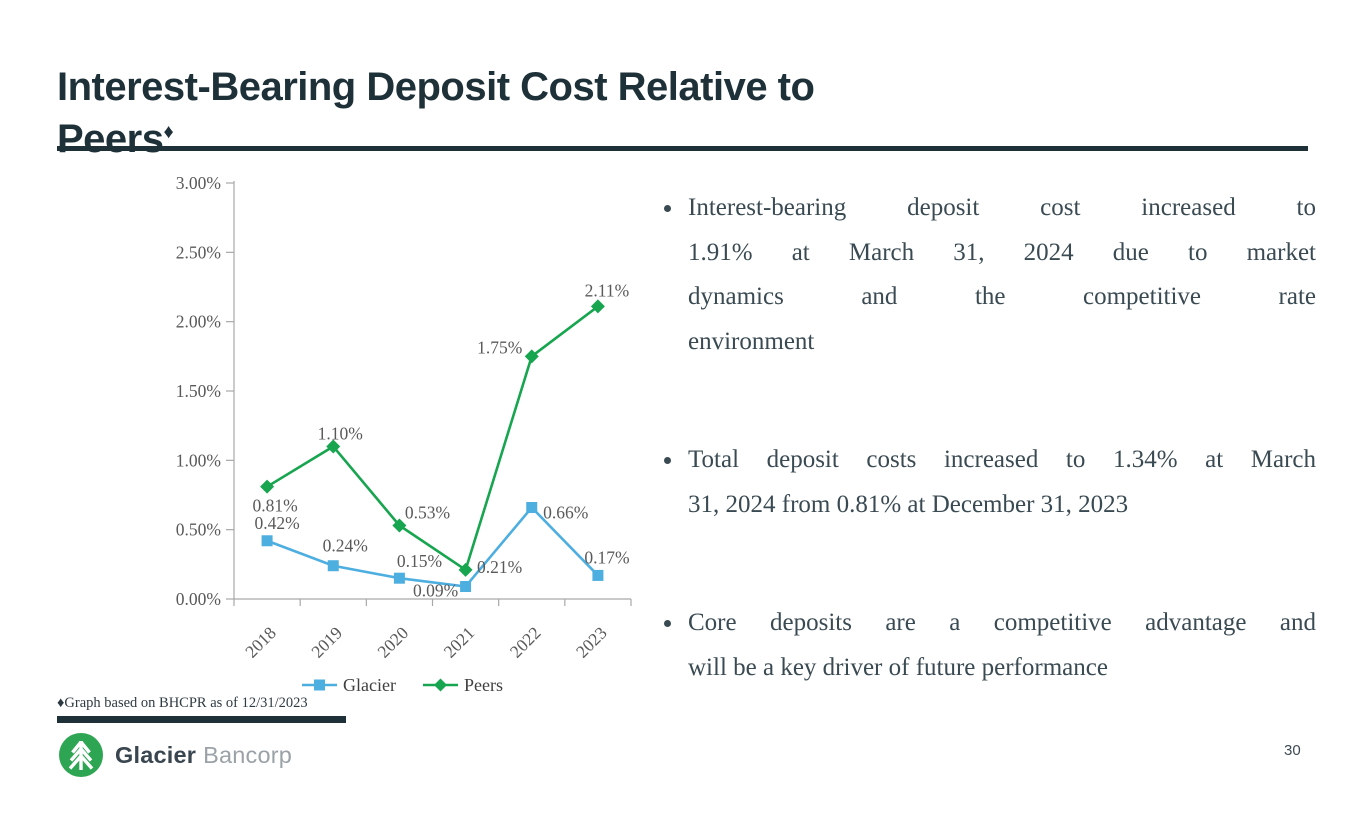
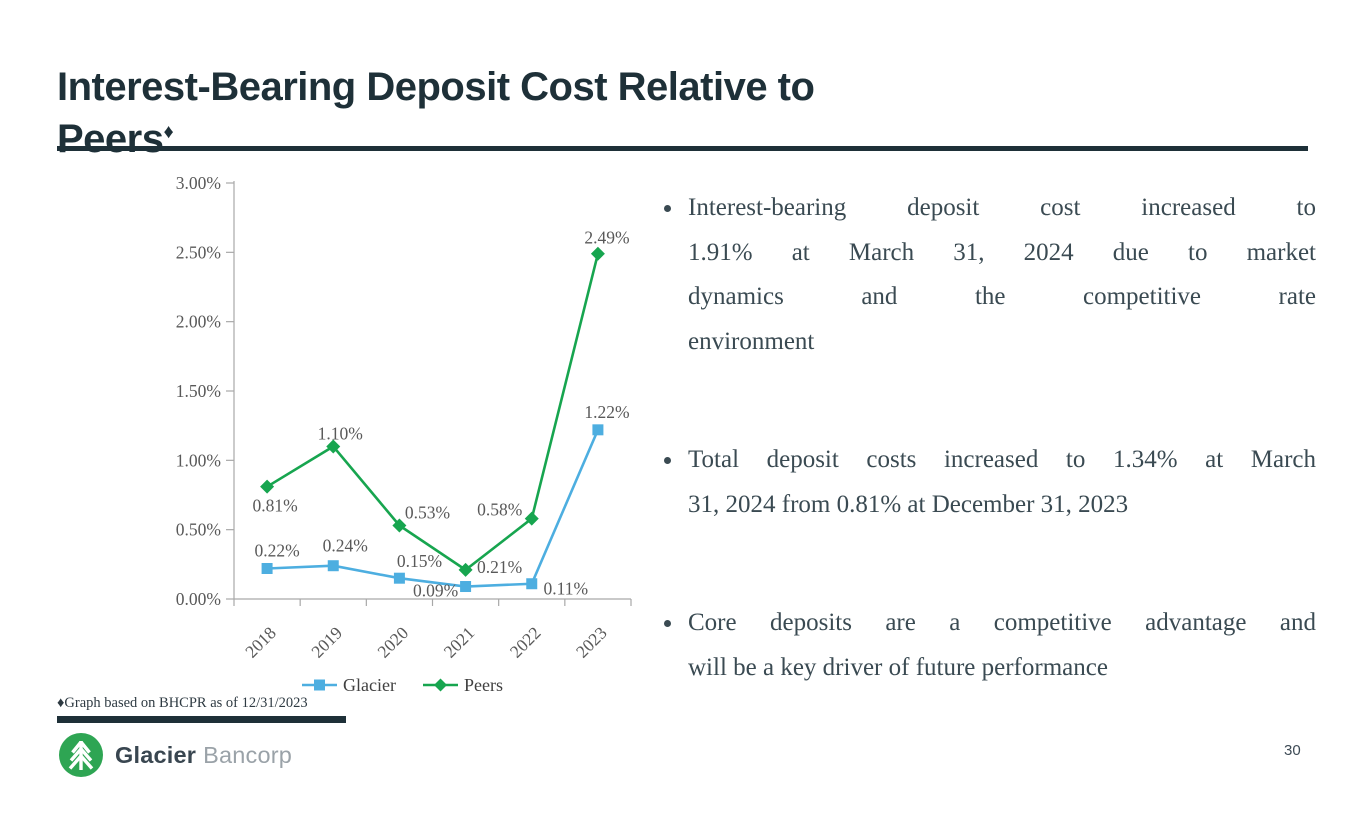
Glacier/2018: 0.42% -> 0.22%
Glacier/2022: 0.66% -> 0.11%
Peers/2022: 1.75% -> 0.58%
Glacier/2023: 0.17% -> 1.22%
Peers/2023: 2.11% -> 2.49%
